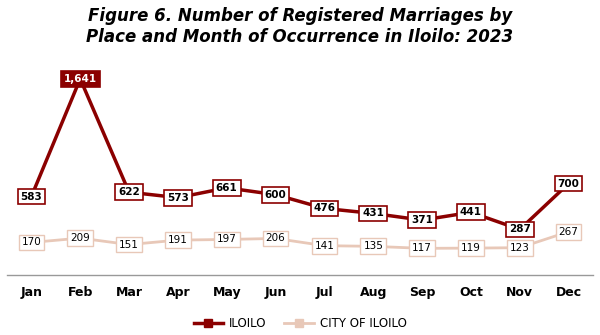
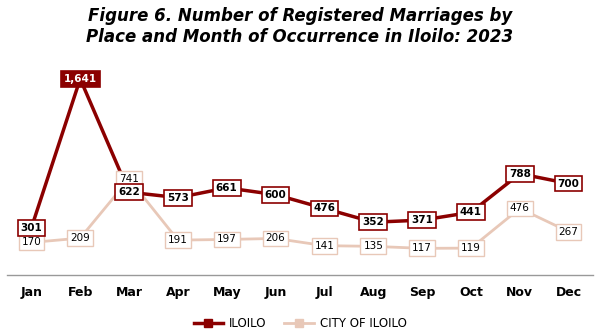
ILOILO/Jan: 583 -> 301
CITY OF ILOILO/Mar: 151 -> 741
ILOILO/Aug: 431 -> 352
ILOILO/Nov: 287 -> 788
CITY OF ILOILO/Nov: 123 -> 476
